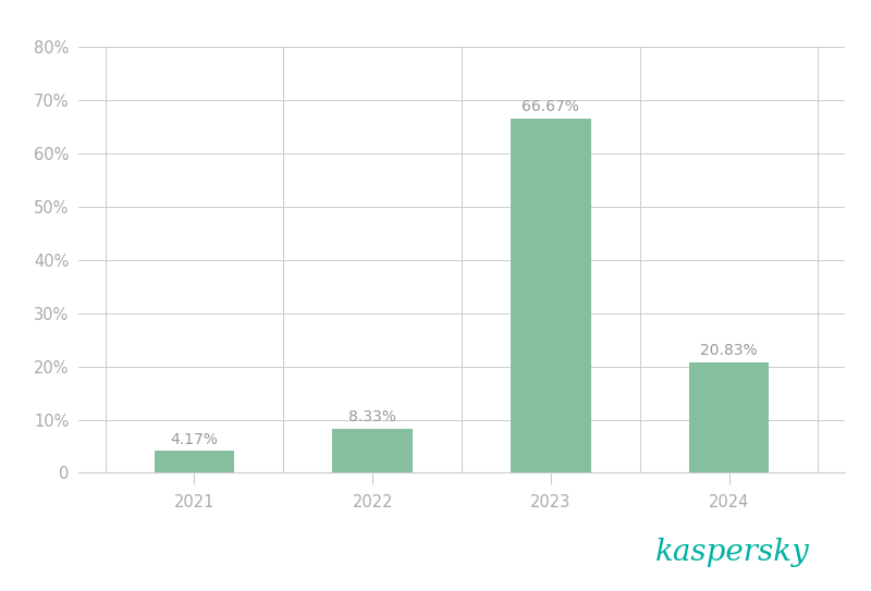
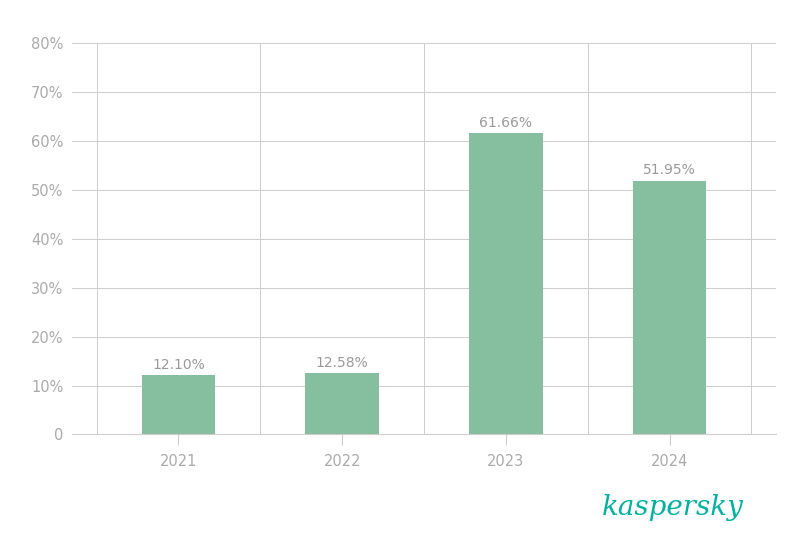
2021: 4.17% -> 12.10%
2022: 8.33% -> 12.58%
2023: 66.67% -> 61.66%
2024: 20.83% -> 51.95%
